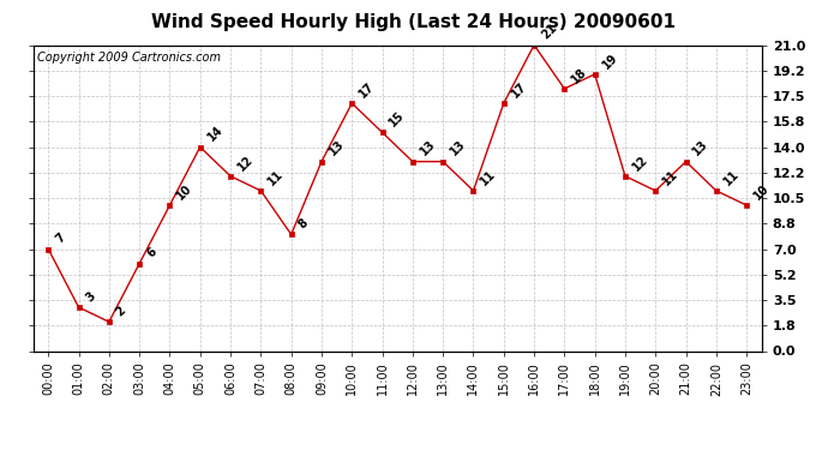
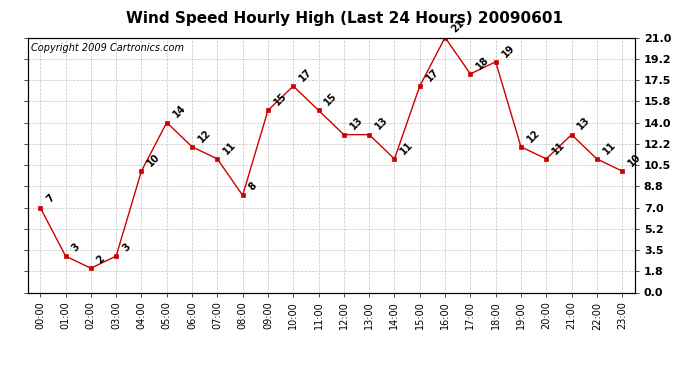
03:00: 6 -> 3
09:00: 13 -> 15
